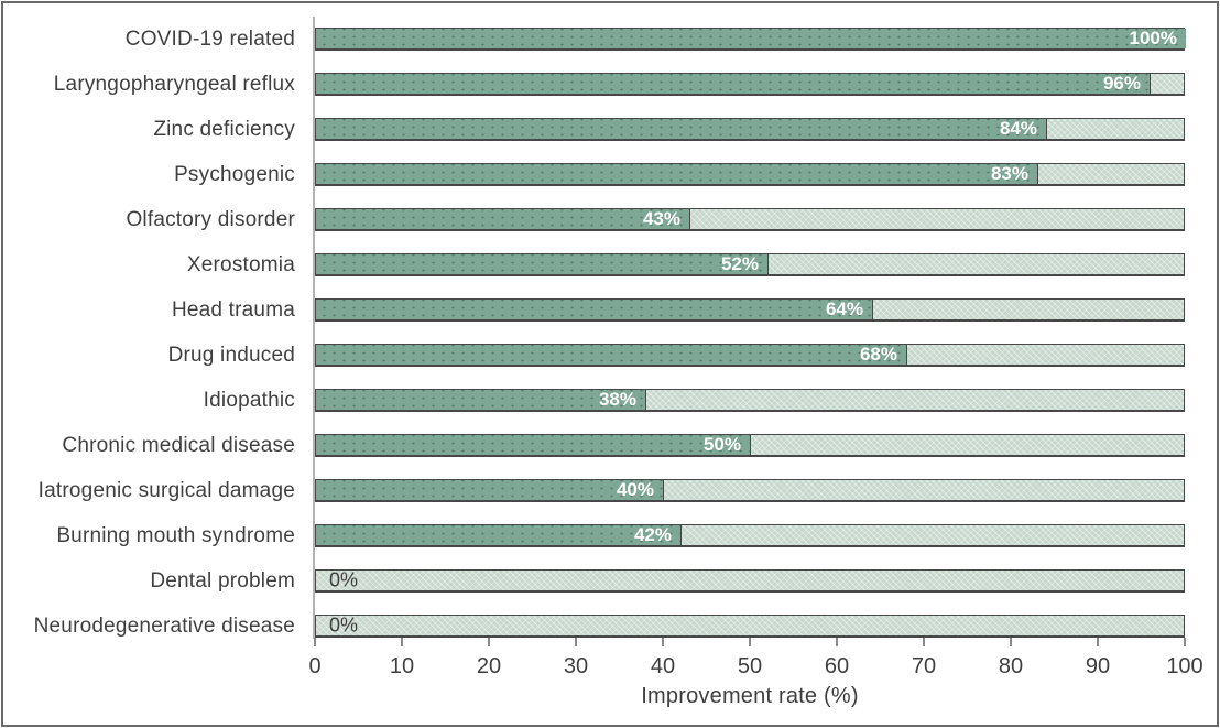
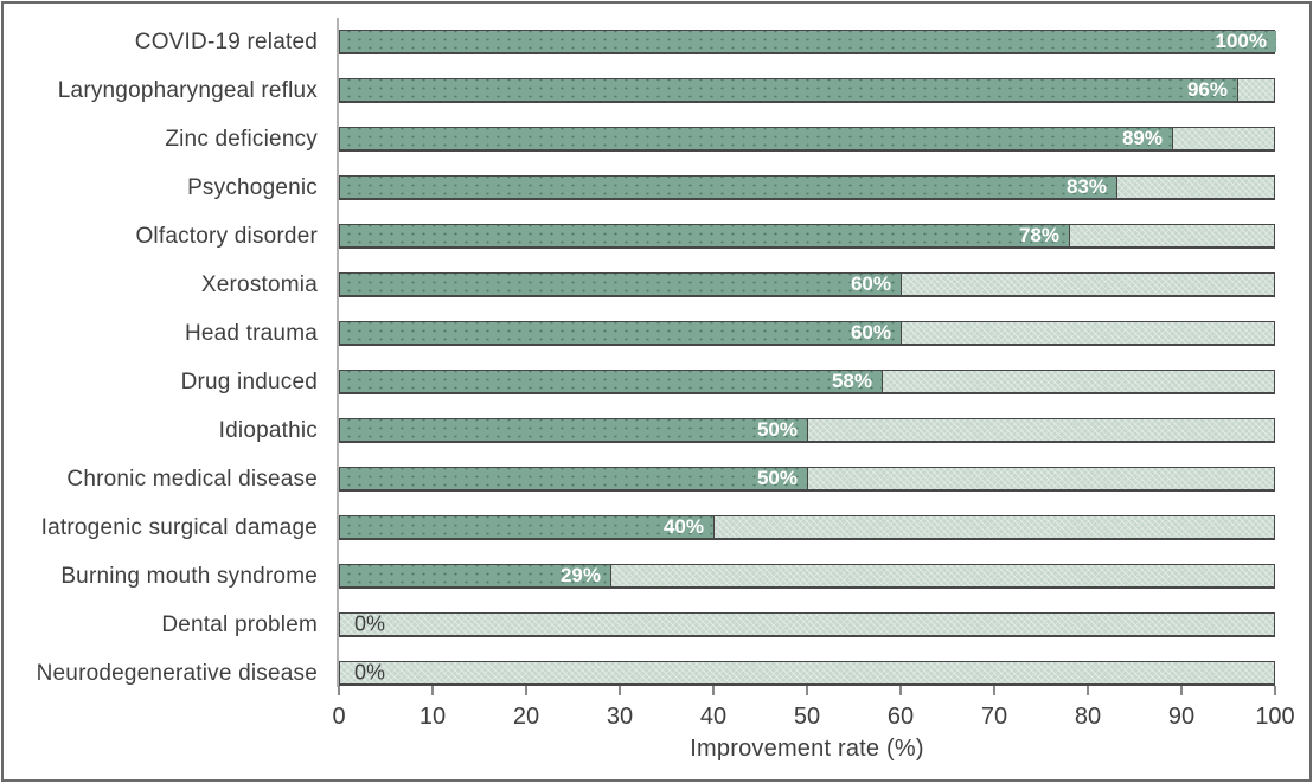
Zinc deficiency: 84% -> 89%
Olfactory disorder: 43% -> 78%
Xerostomia: 52% -> 60%
Head trauma: 64% -> 60%
Drug induced: 68% -> 58%
Idiopathic: 38% -> 50%
Burning mouth syndrome: 42% -> 29%
